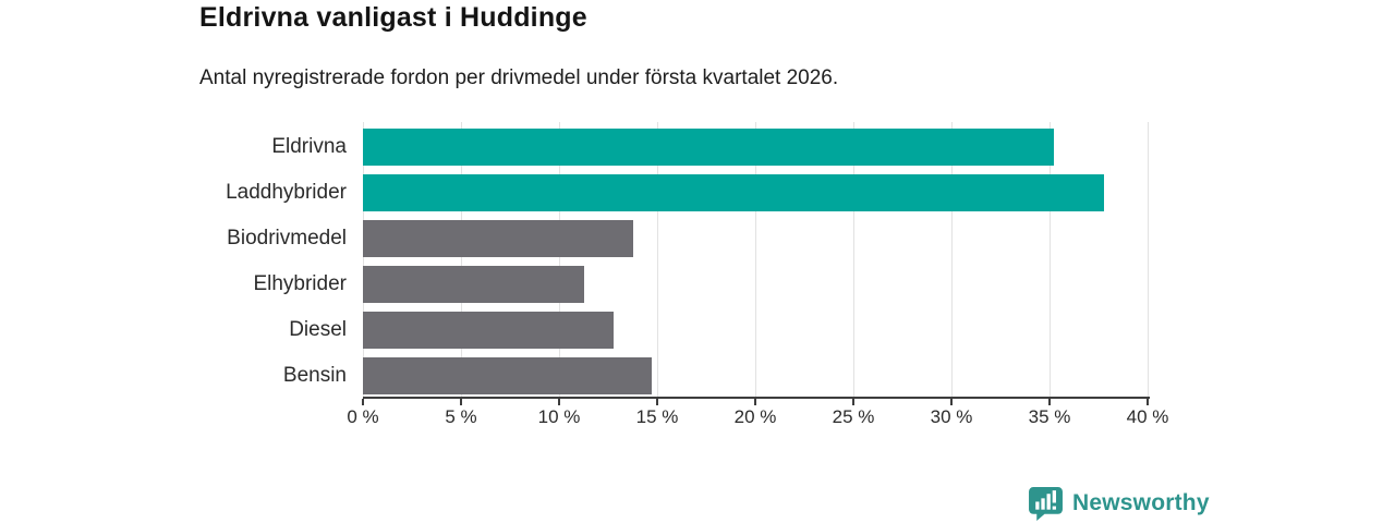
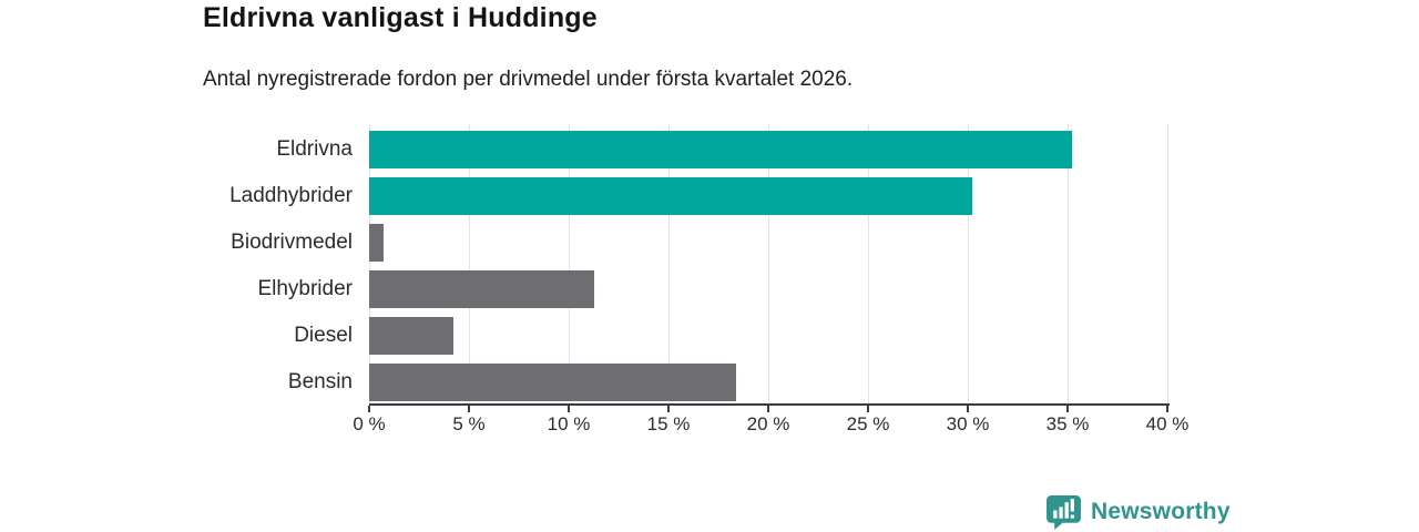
Laddhybrider: 37.8% -> 30.2%
Biodrivmedel: 13.8% -> 0.7%
Diesel: 12.8% -> 4.2%
Bensin: 14.7% -> 18.4%
